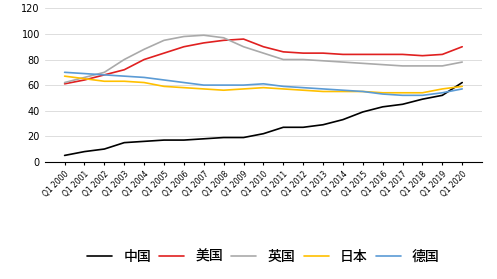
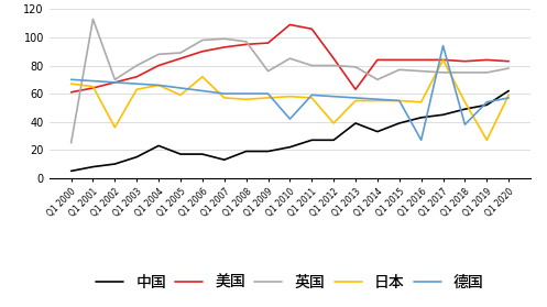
英国/Q1 2000: 62 -> 25
英国/Q1 2001: 66 -> 113
日本/Q1 2002: 63 -> 36
中国/Q1 2004: 16 -> 23
日本/Q1 2004: 62 -> 66
英国/Q1 2005: 95 -> 89
日本/Q1 2006: 58 -> 72
中国/Q1 2007: 18 -> 13
英国/Q1 2009: 90 -> 76
美国/Q1 2010: 90 -> 109
德国/Q1 2010: 61 -> 42
美国/Q1 2011: 86 -> 106
日本/Q1 2012: 56 -> 39
中国/Q1 2013: 29 -> 39
美国/Q1 2013: 85 -> 63
英国/Q1 2014: 78 -> 70
德国/Q1 2016: 53 -> 27
日本/Q1 2017: 54 -> 84
德国/Q1 2017: 52 -> 94
德国/Q1 2018: 52 -> 38
日本/Q1 2019: 57 -> 27
美国/Q1 2020: 90 -> 83
